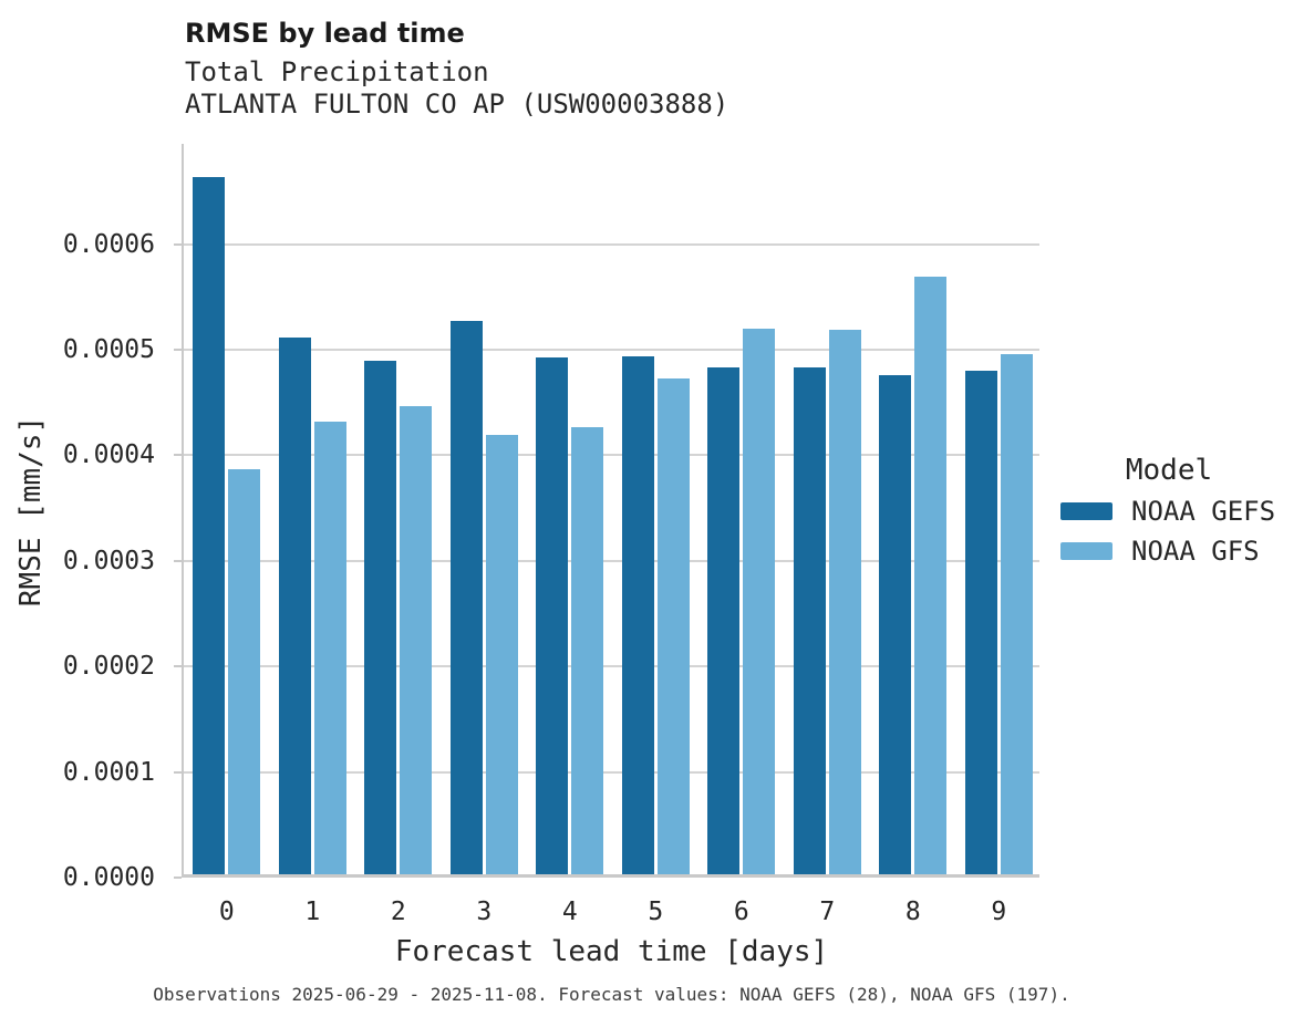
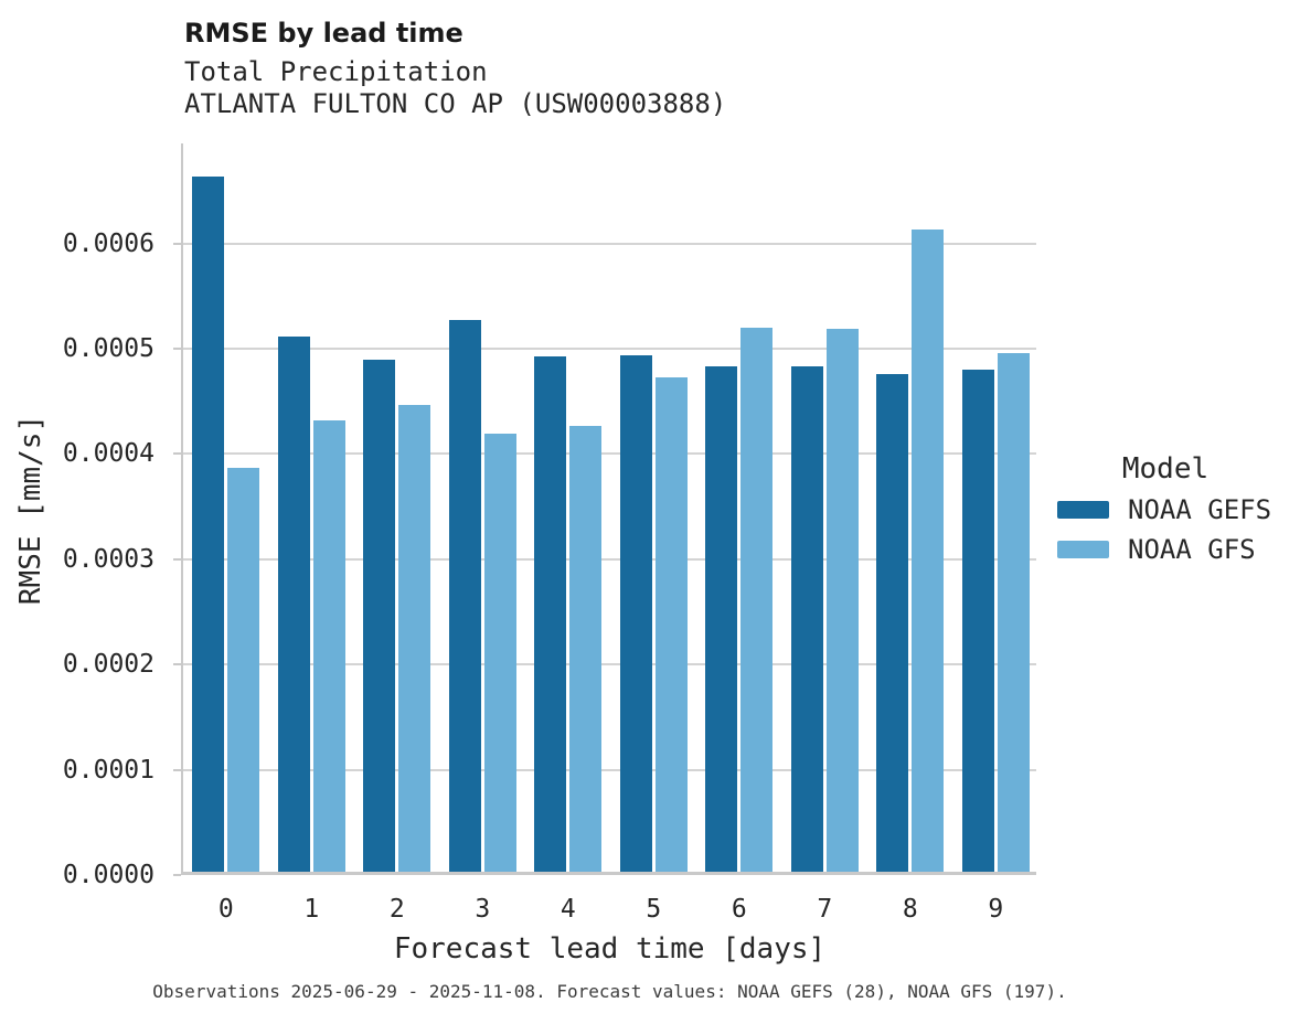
NOAA GFS/8: 0.00057 -> 0.00061
